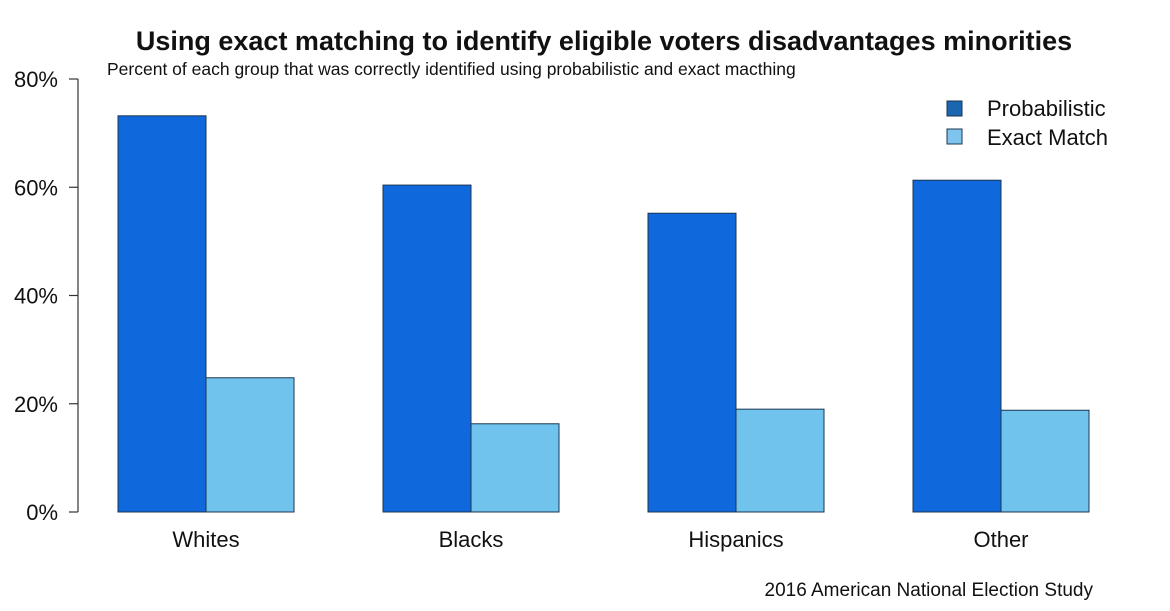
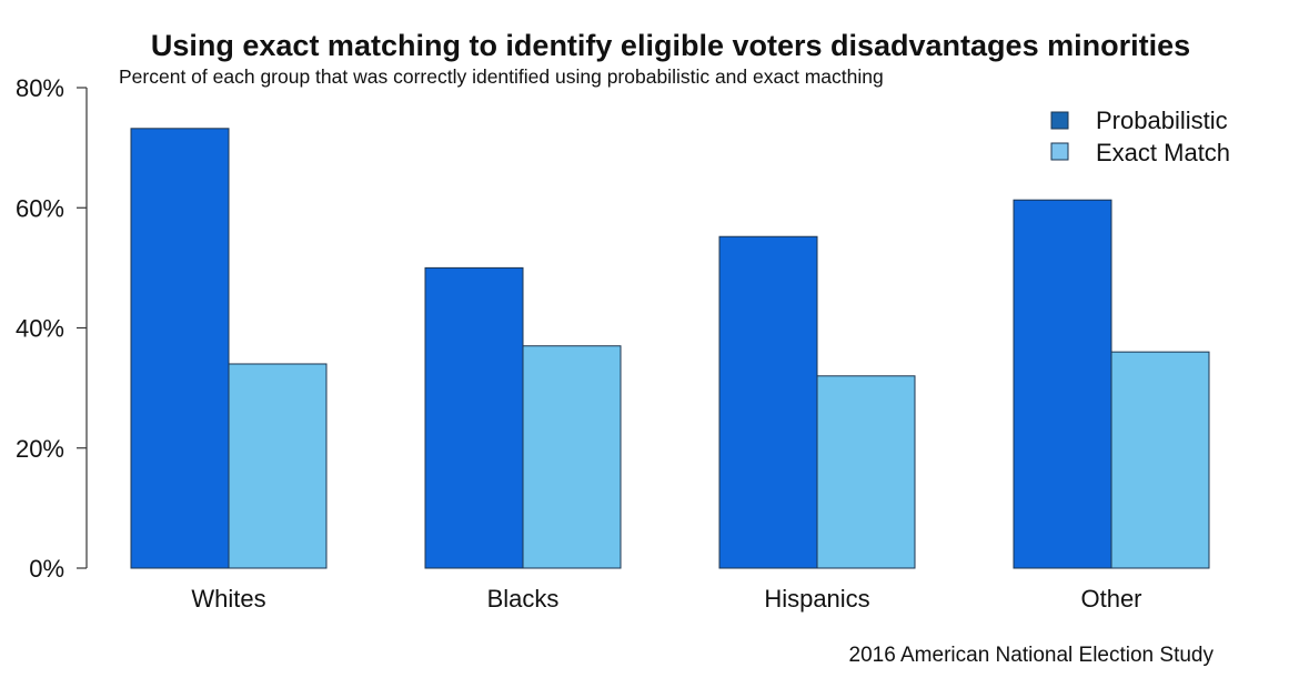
Exact Match/Whites: 25% -> 34%
Probabilistic/Blacks: 60% -> 50%
Exact Match/Blacks: 16% -> 37%
Exact Match/Hispanics: 19% -> 32%
Exact Match/Other: 19% -> 36%
